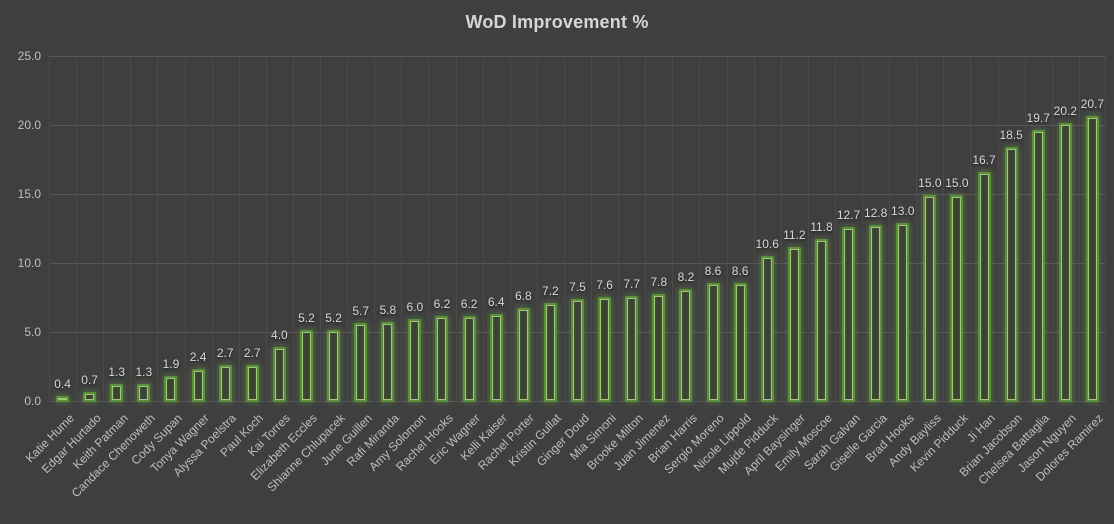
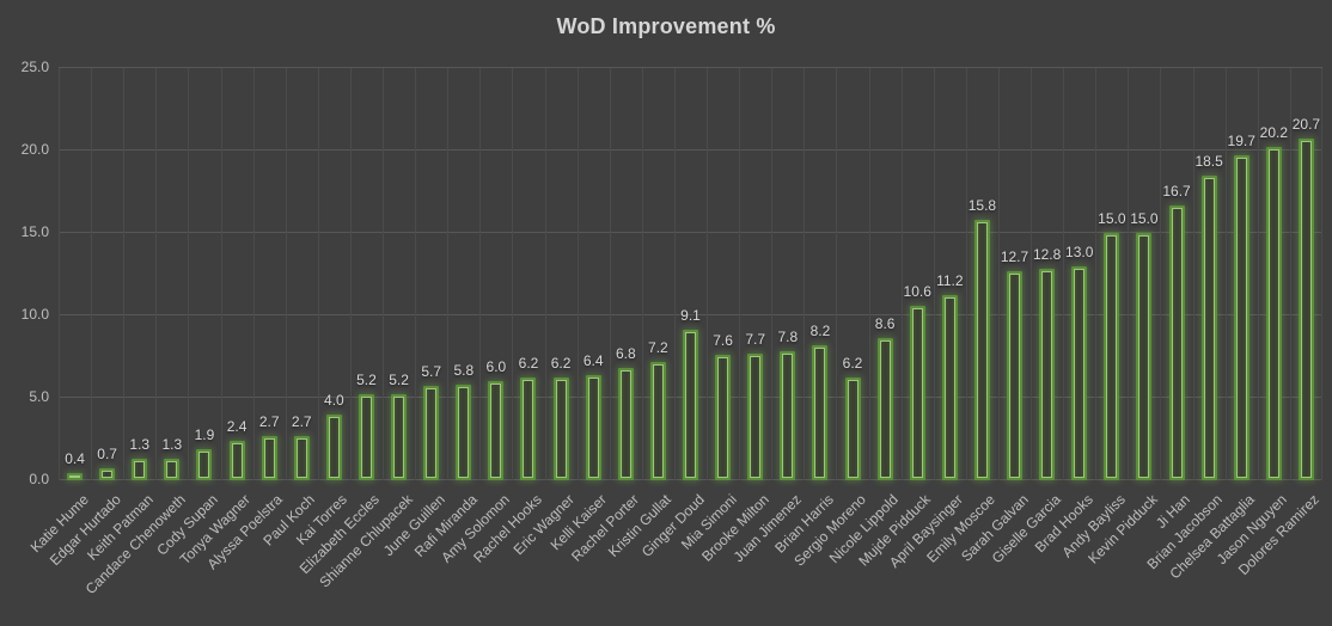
Ginger Doud: 7.5 -> 9.1
Sergio Moreno: 8.6 -> 6.2
Emily Moscoe: 11.8 -> 15.8
